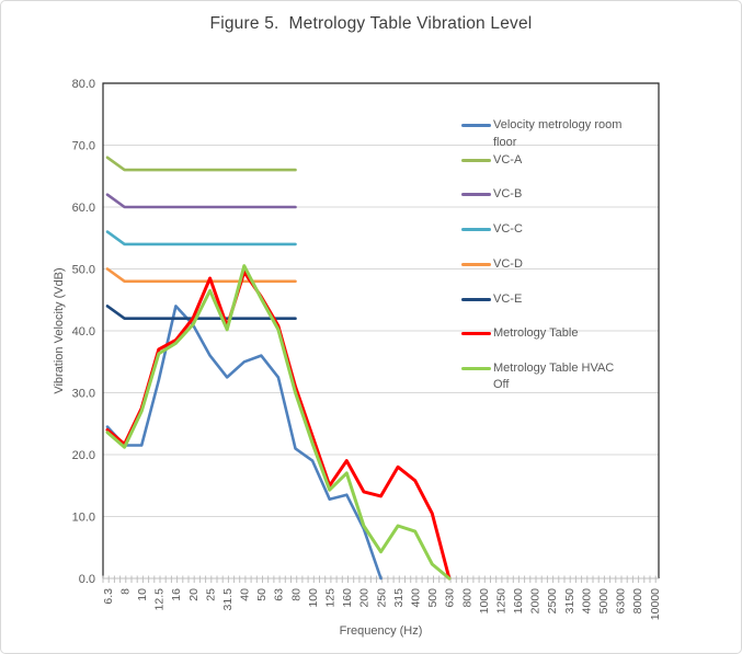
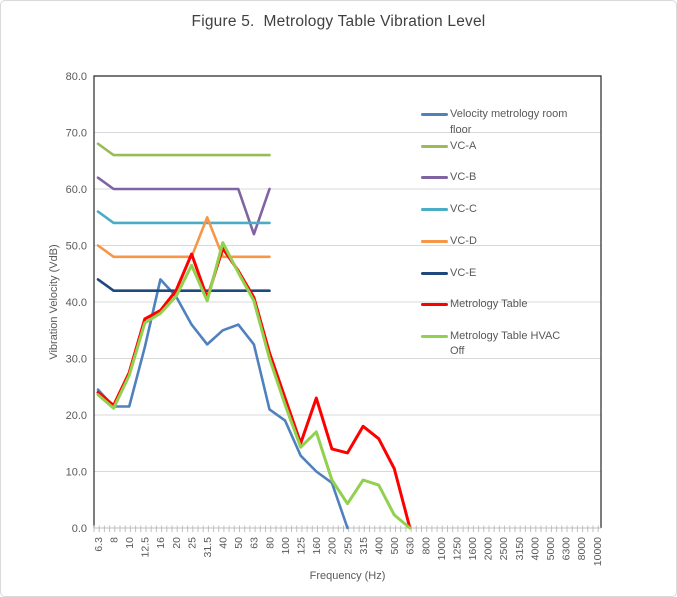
VC-D/31.5: 48 -> 55
VC-B/63: 60 -> 52
Velocity metrology room floor/160: 14 -> 10
Metrology Table/160: 19 -> 23
